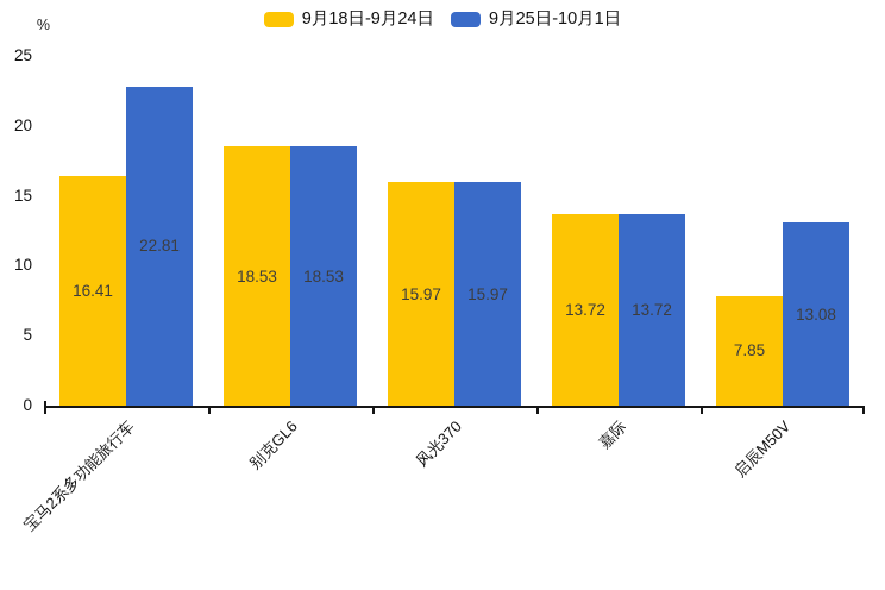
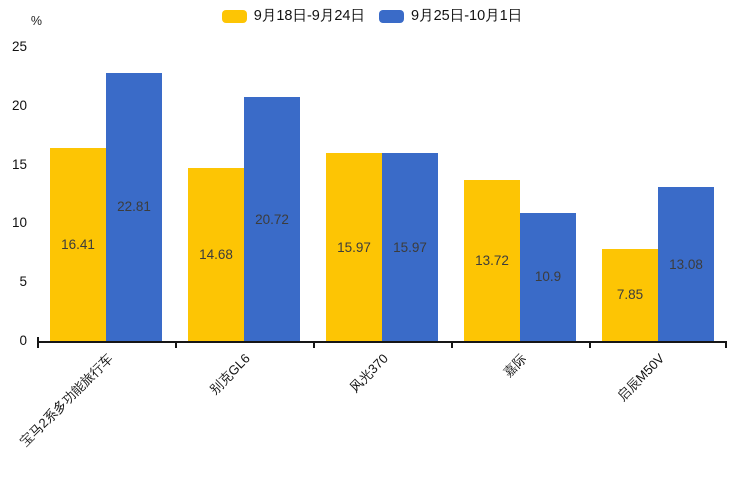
9月18日-9月24日/别克GL6: 18.53 -> 14.68
9月25日-10月1日/别克GL6: 18.53 -> 20.72
9月25日-10月1日/嘉际: 13.72 -> 10.9
